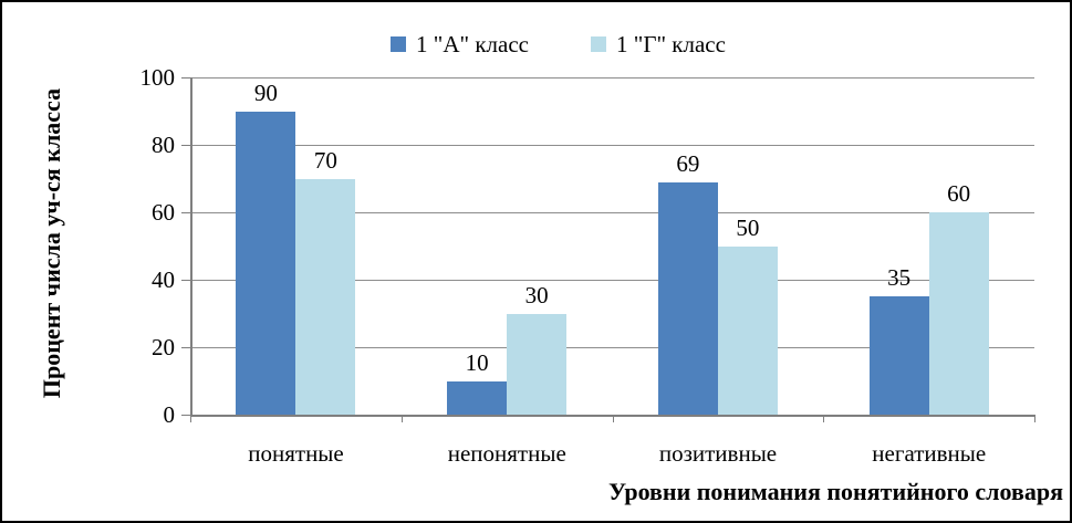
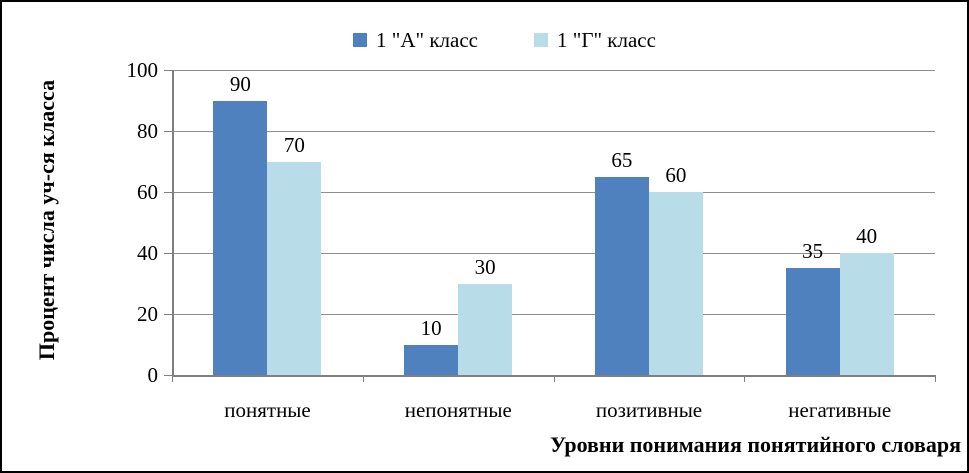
1 "А" класс/позитивные: 69 -> 65
1 "Г" класс/позитивные: 50 -> 60
1 "Г" класс/негативные: 60 -> 40
